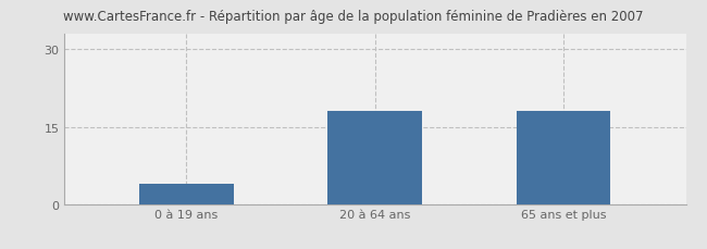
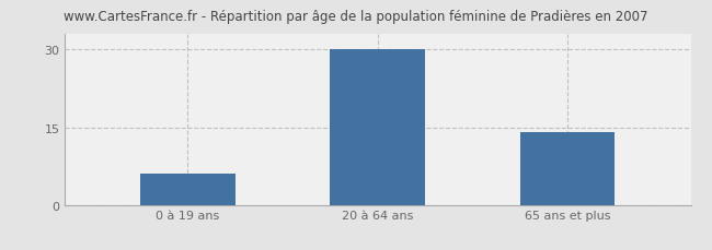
0 à 19 ans: 4 -> 6
20 à 64 ans: 18 -> 30
65 ans et plus: 18 -> 14
